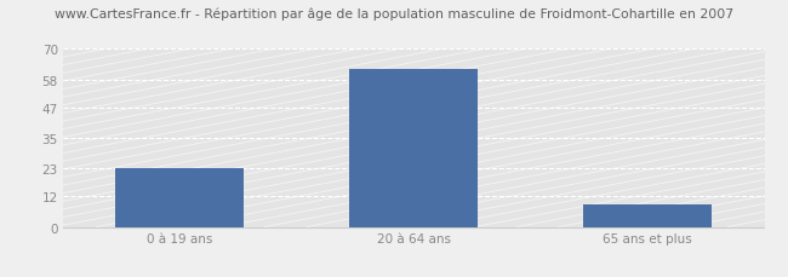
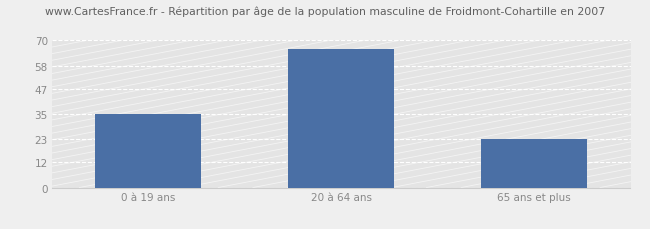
0 à 19 ans: 23 -> 35
20 à 64 ans: 62 -> 66
65 ans et plus: 9 -> 23
